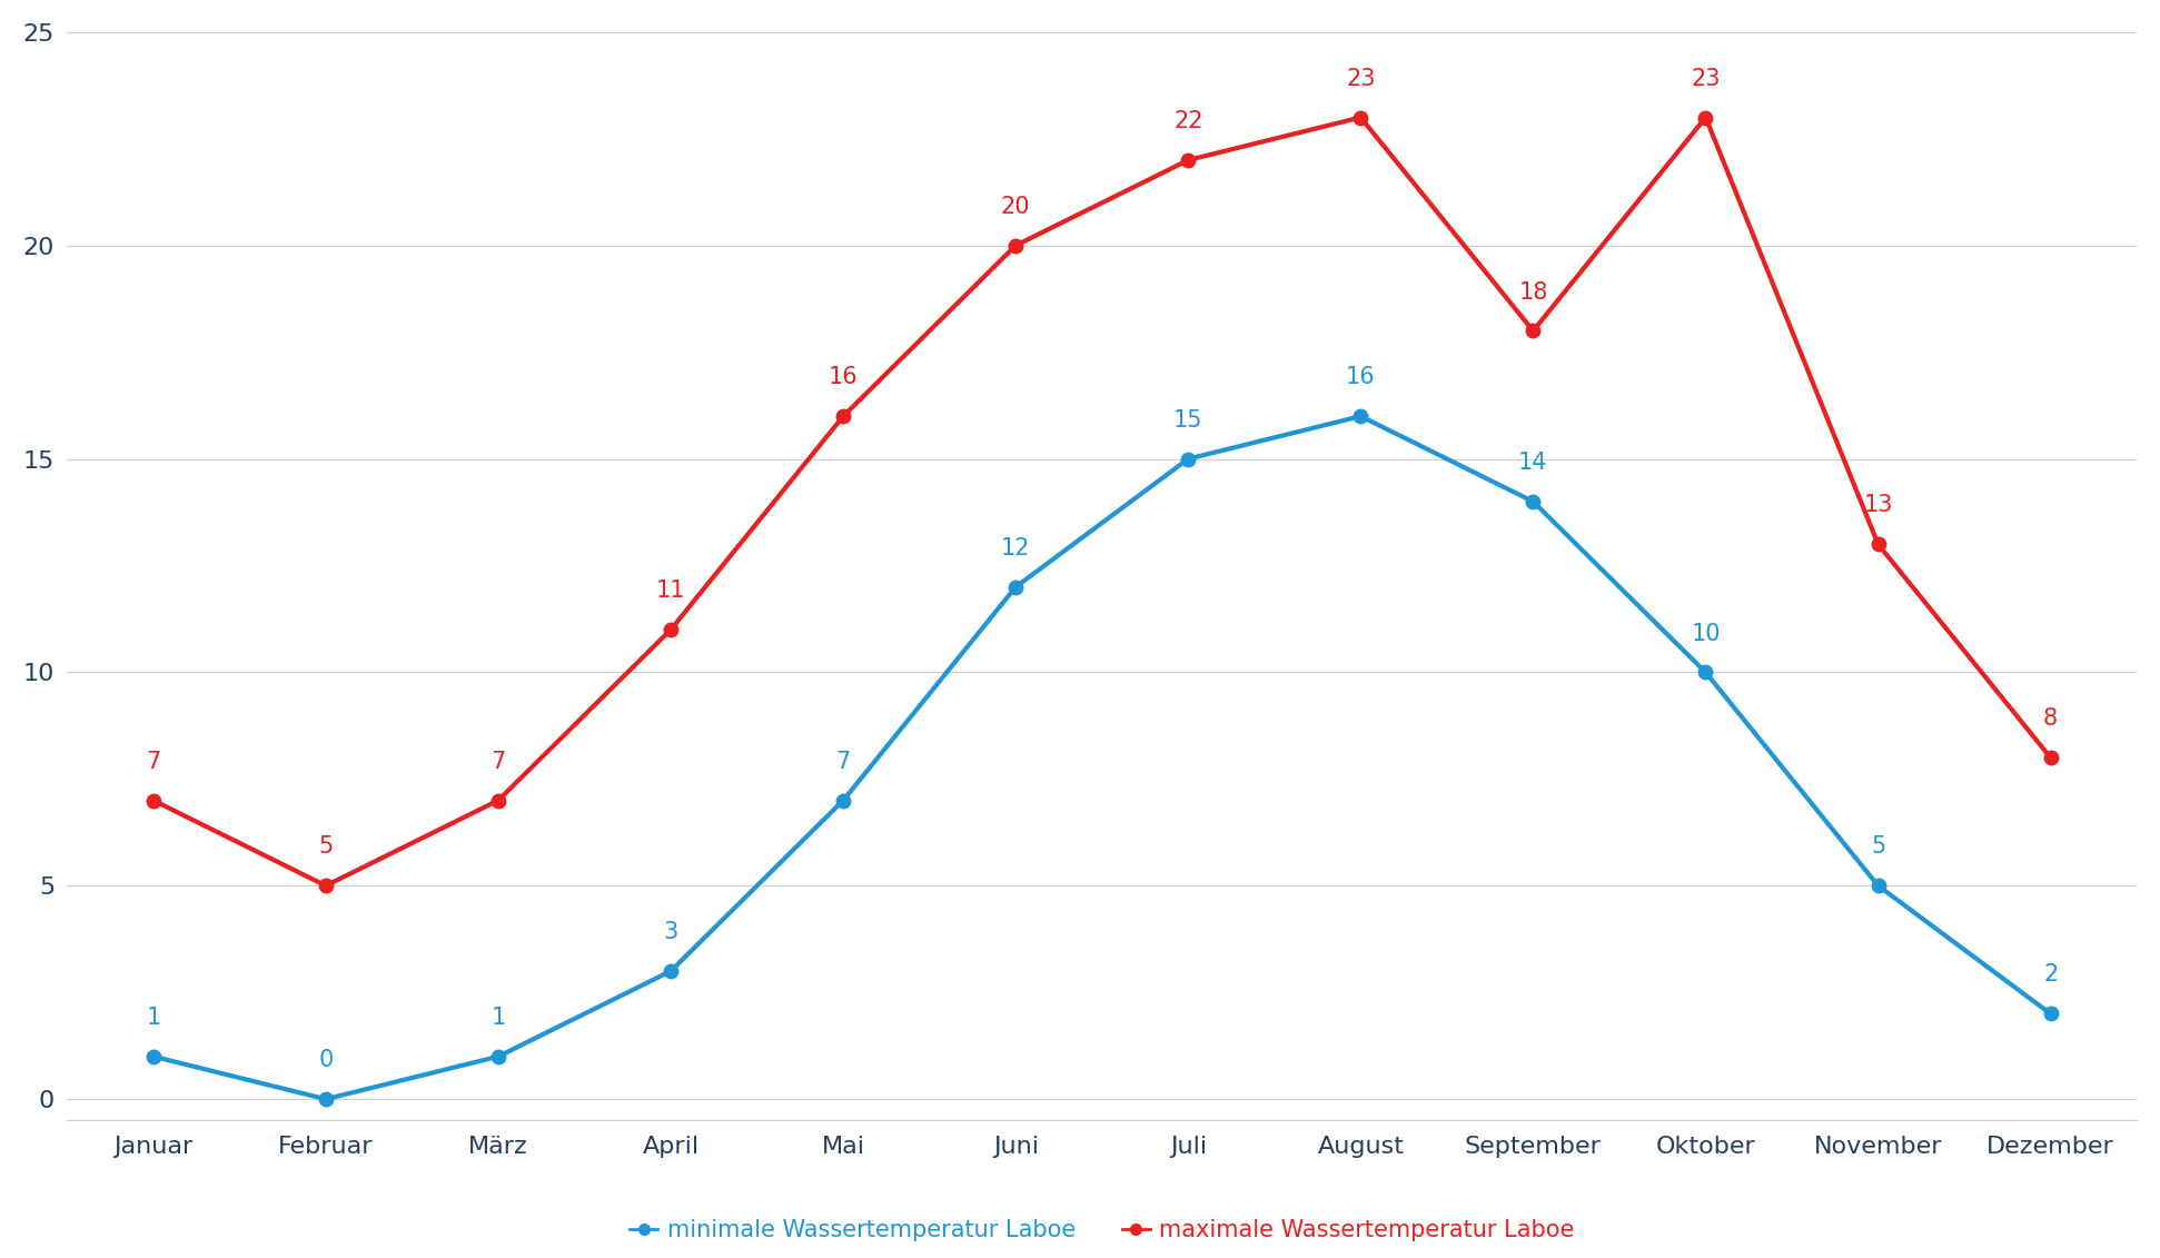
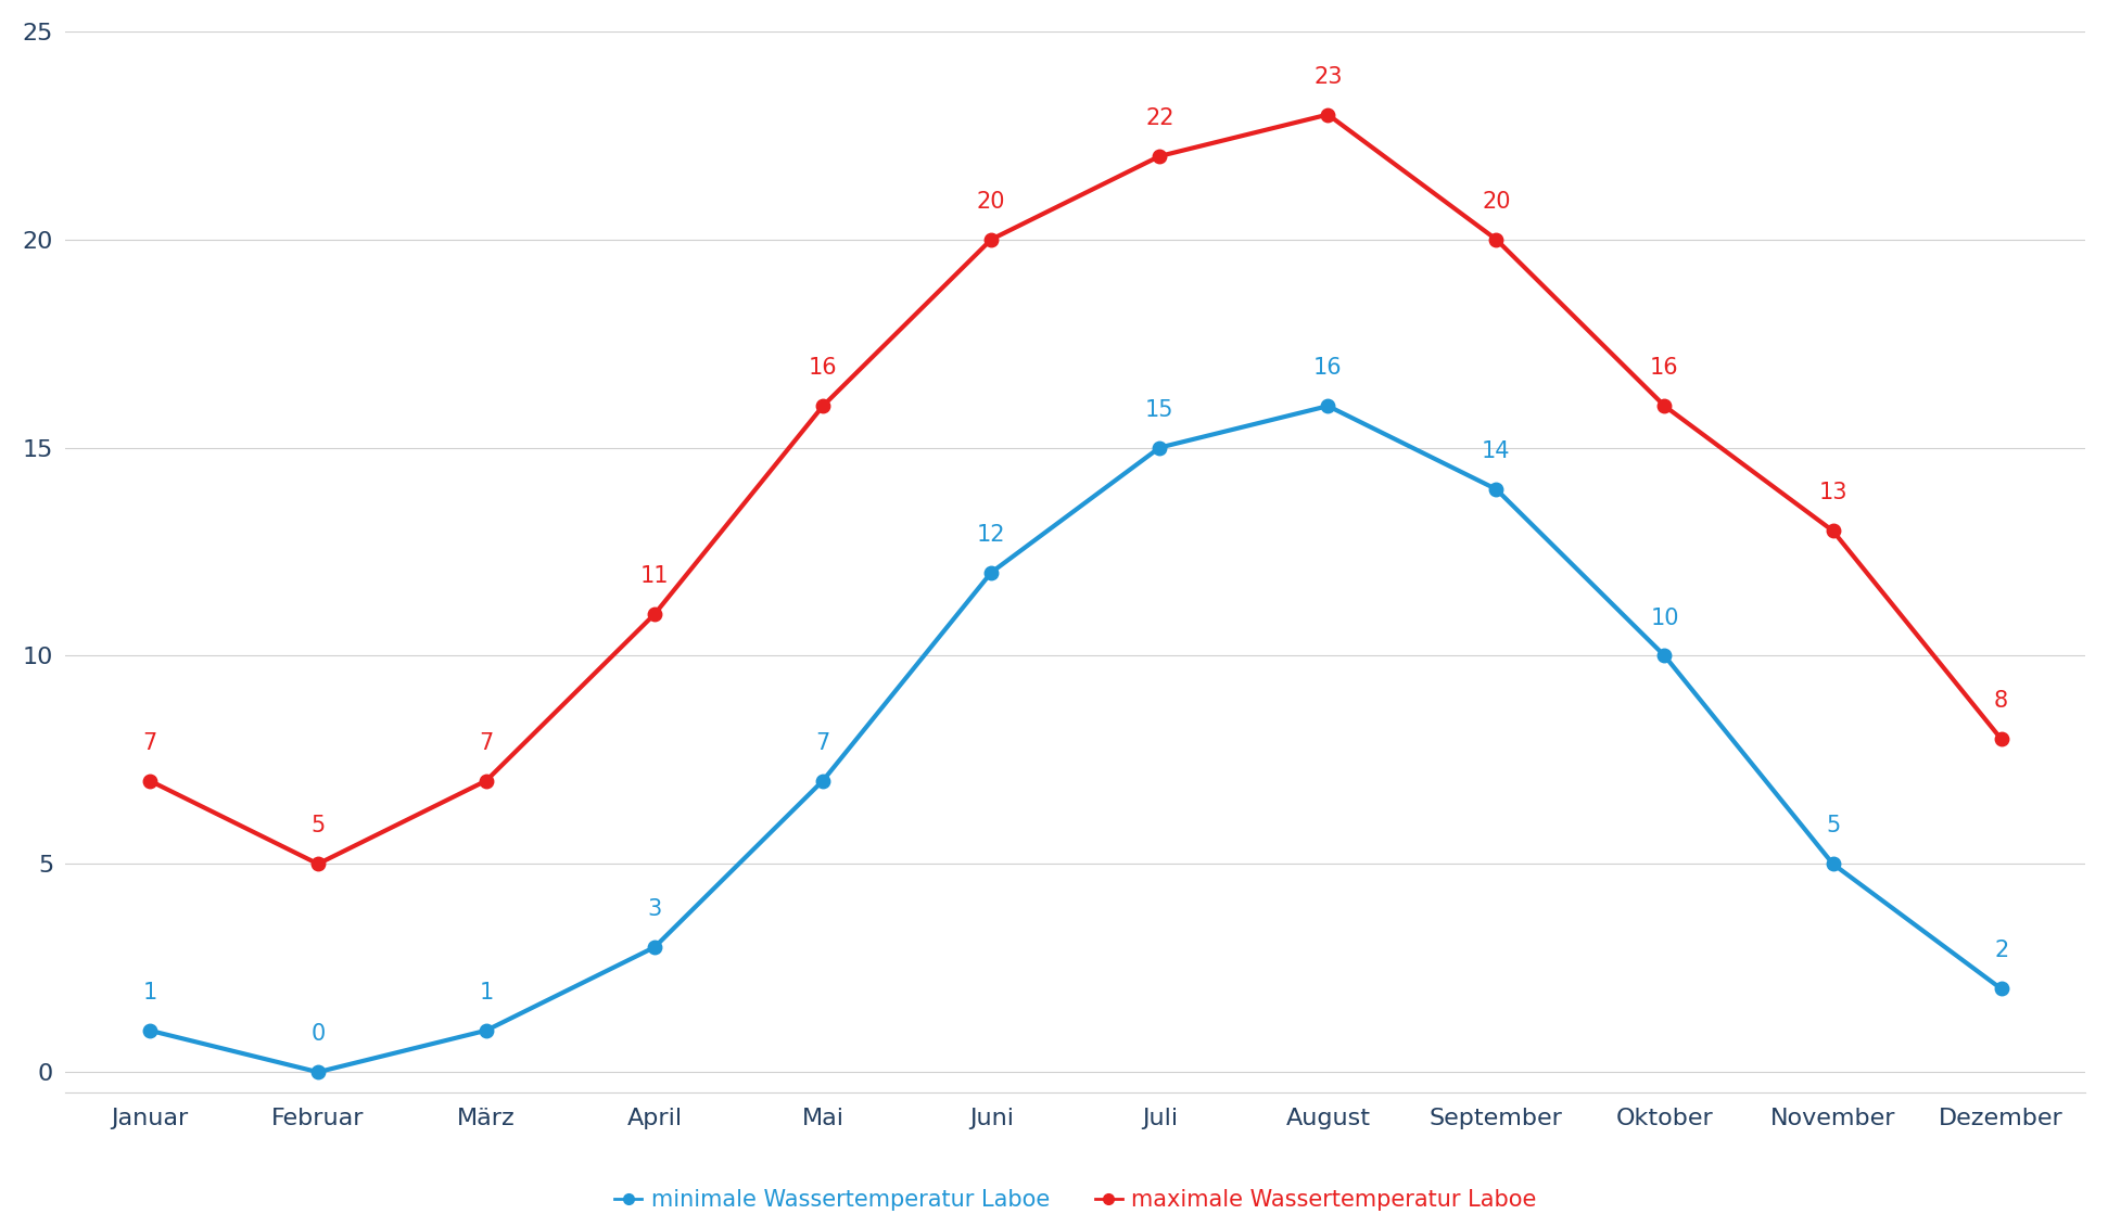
maximale Wassertemperatur Laboe/September: 18 -> 20
maximale Wassertemperatur Laboe/Oktober: 23 -> 16
